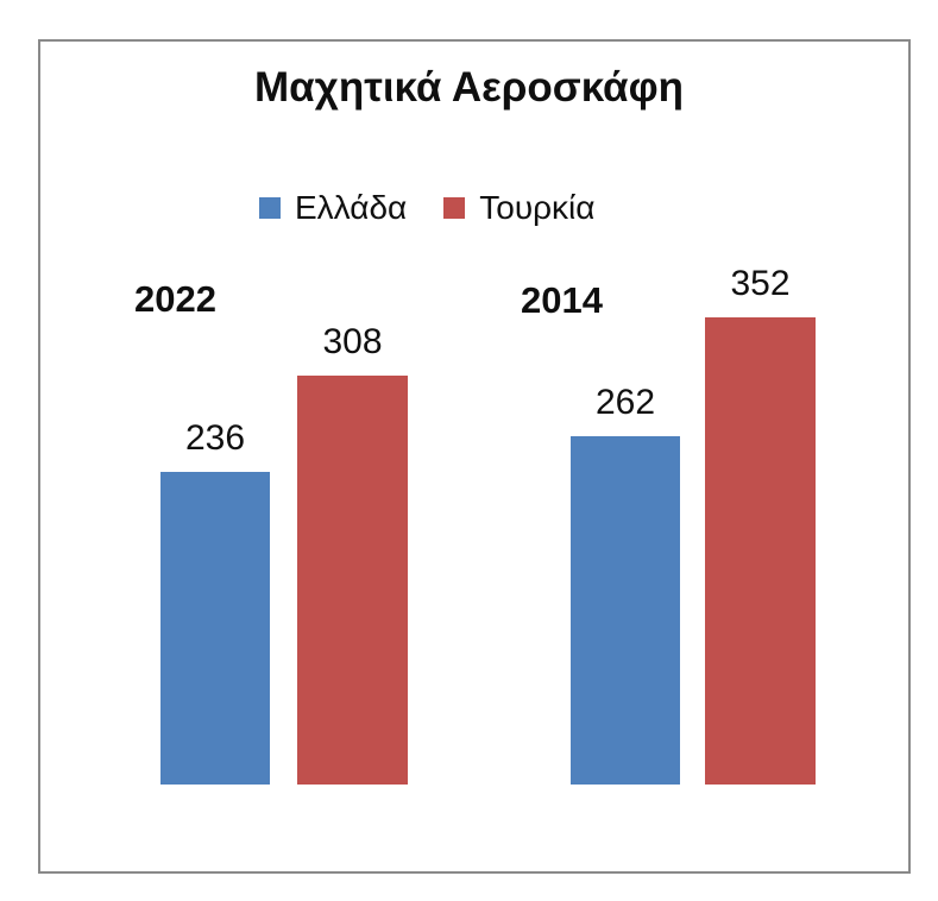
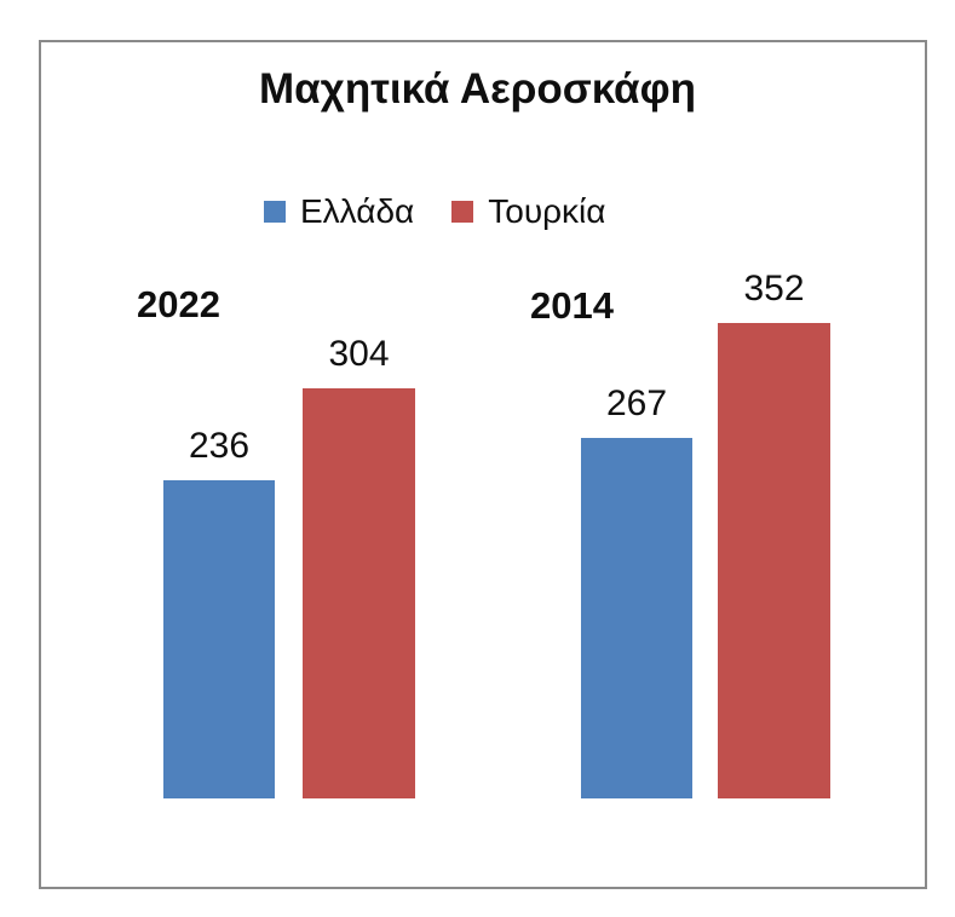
Τουρκία/2022: 308 -> 304
Ελλάδα/2014: 262 -> 267
